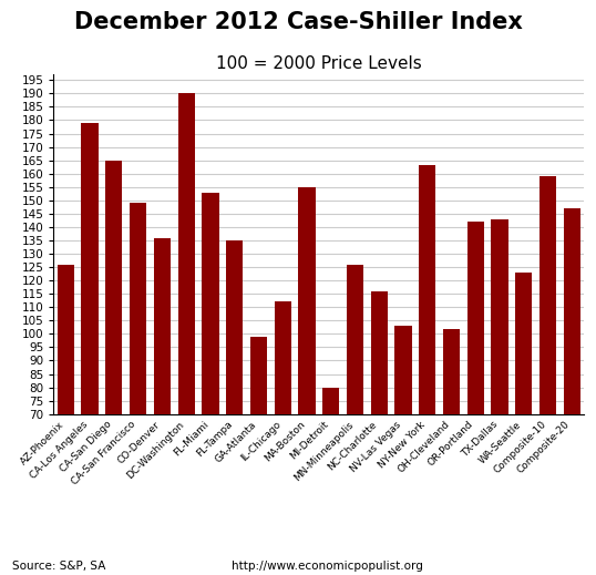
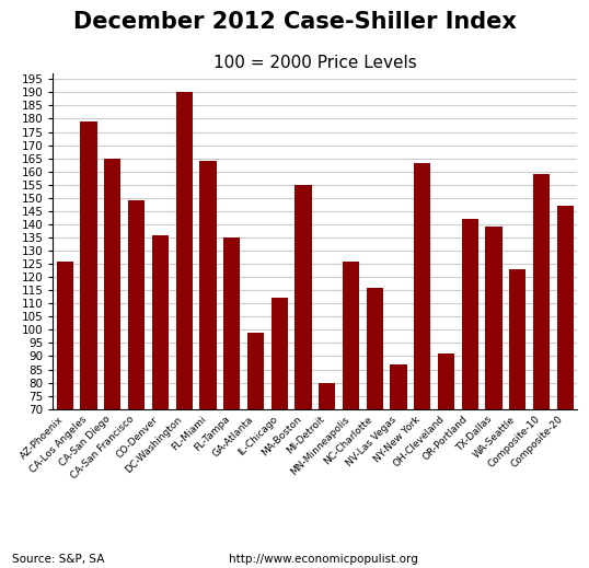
FL-Miami: 153 -> 164
NV-Las Vegas: 103 -> 87
OH-Cleveland: 102 -> 91
TX-Dallas: 143 -> 139
